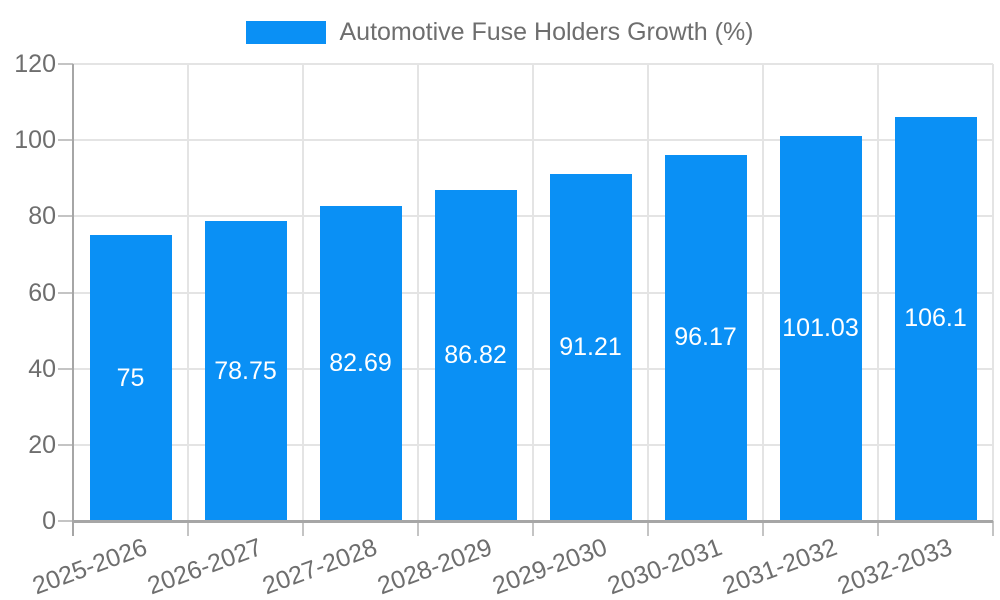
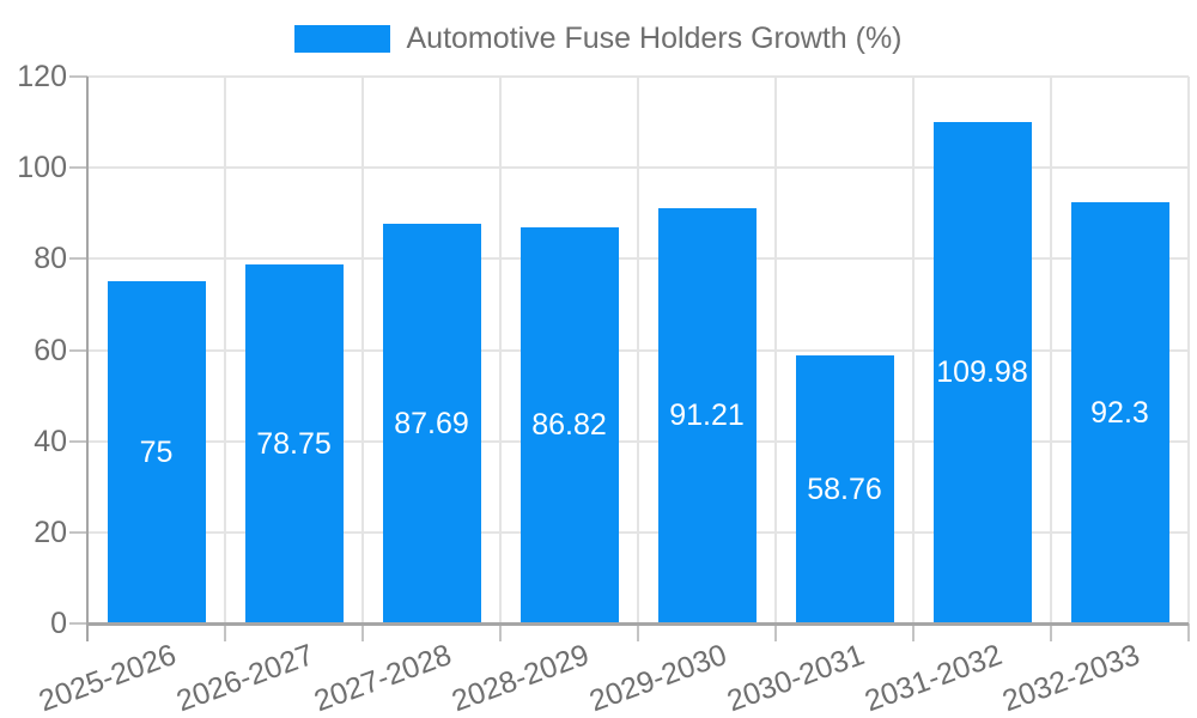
2027-2028: 82.69 -> 87.69
2030-2031: 96.17 -> 58.76
2031-2032: 101.03 -> 109.98
2032-2033: 106.1 -> 92.3
